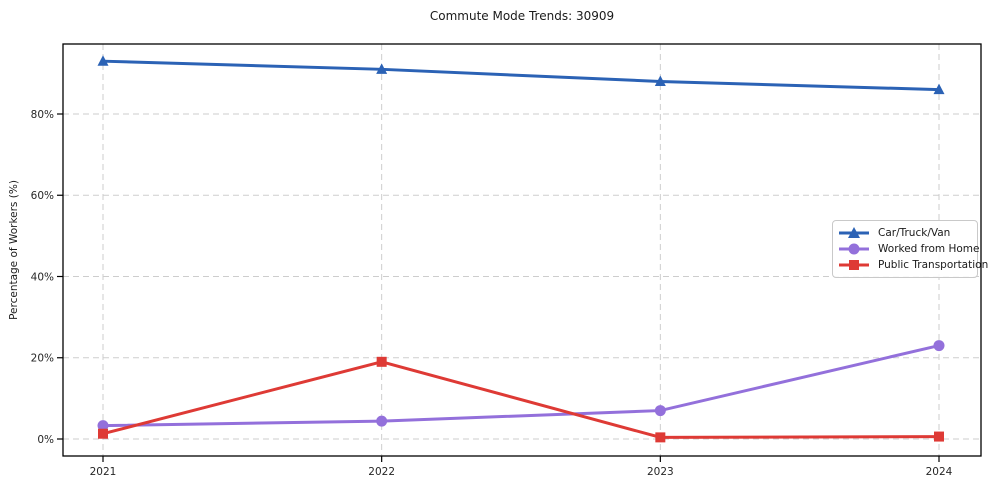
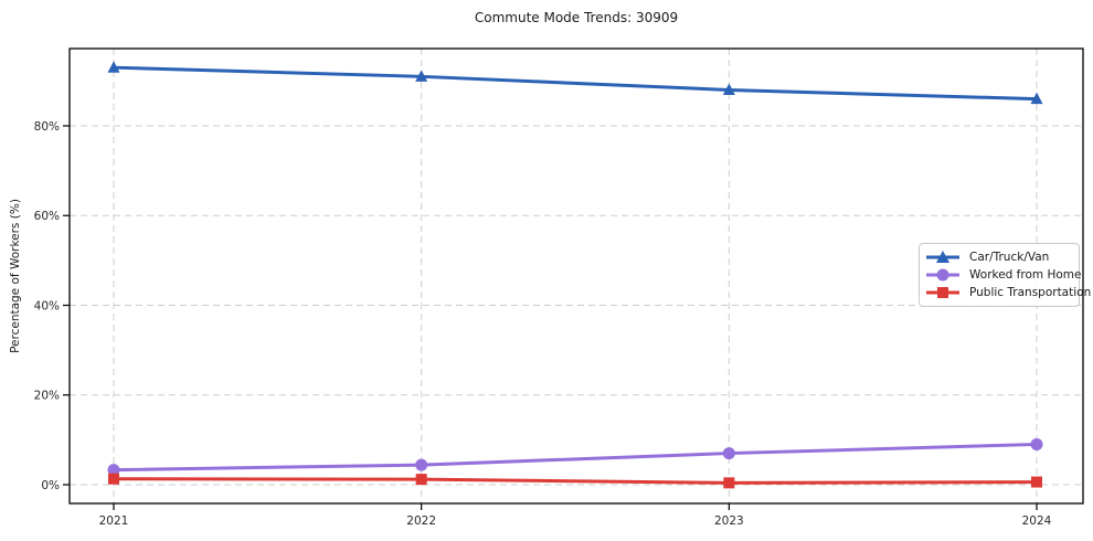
Public Transportation/2022: 19% -> 1%
Worked from Home/2024: 23% -> 9%
